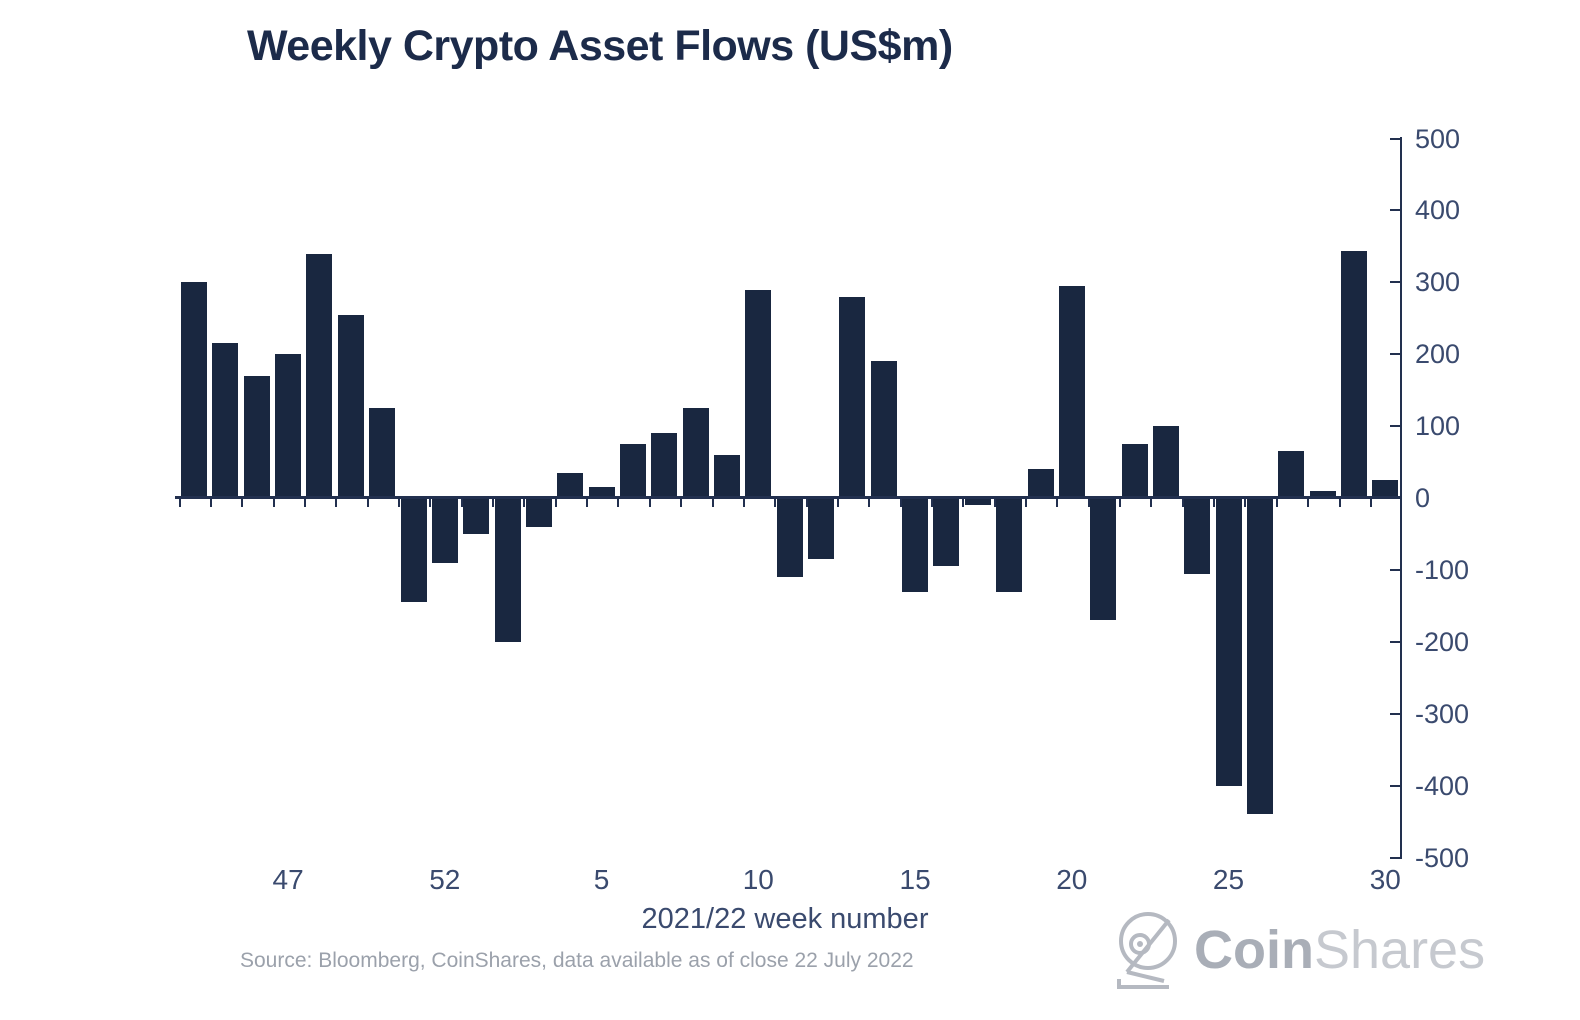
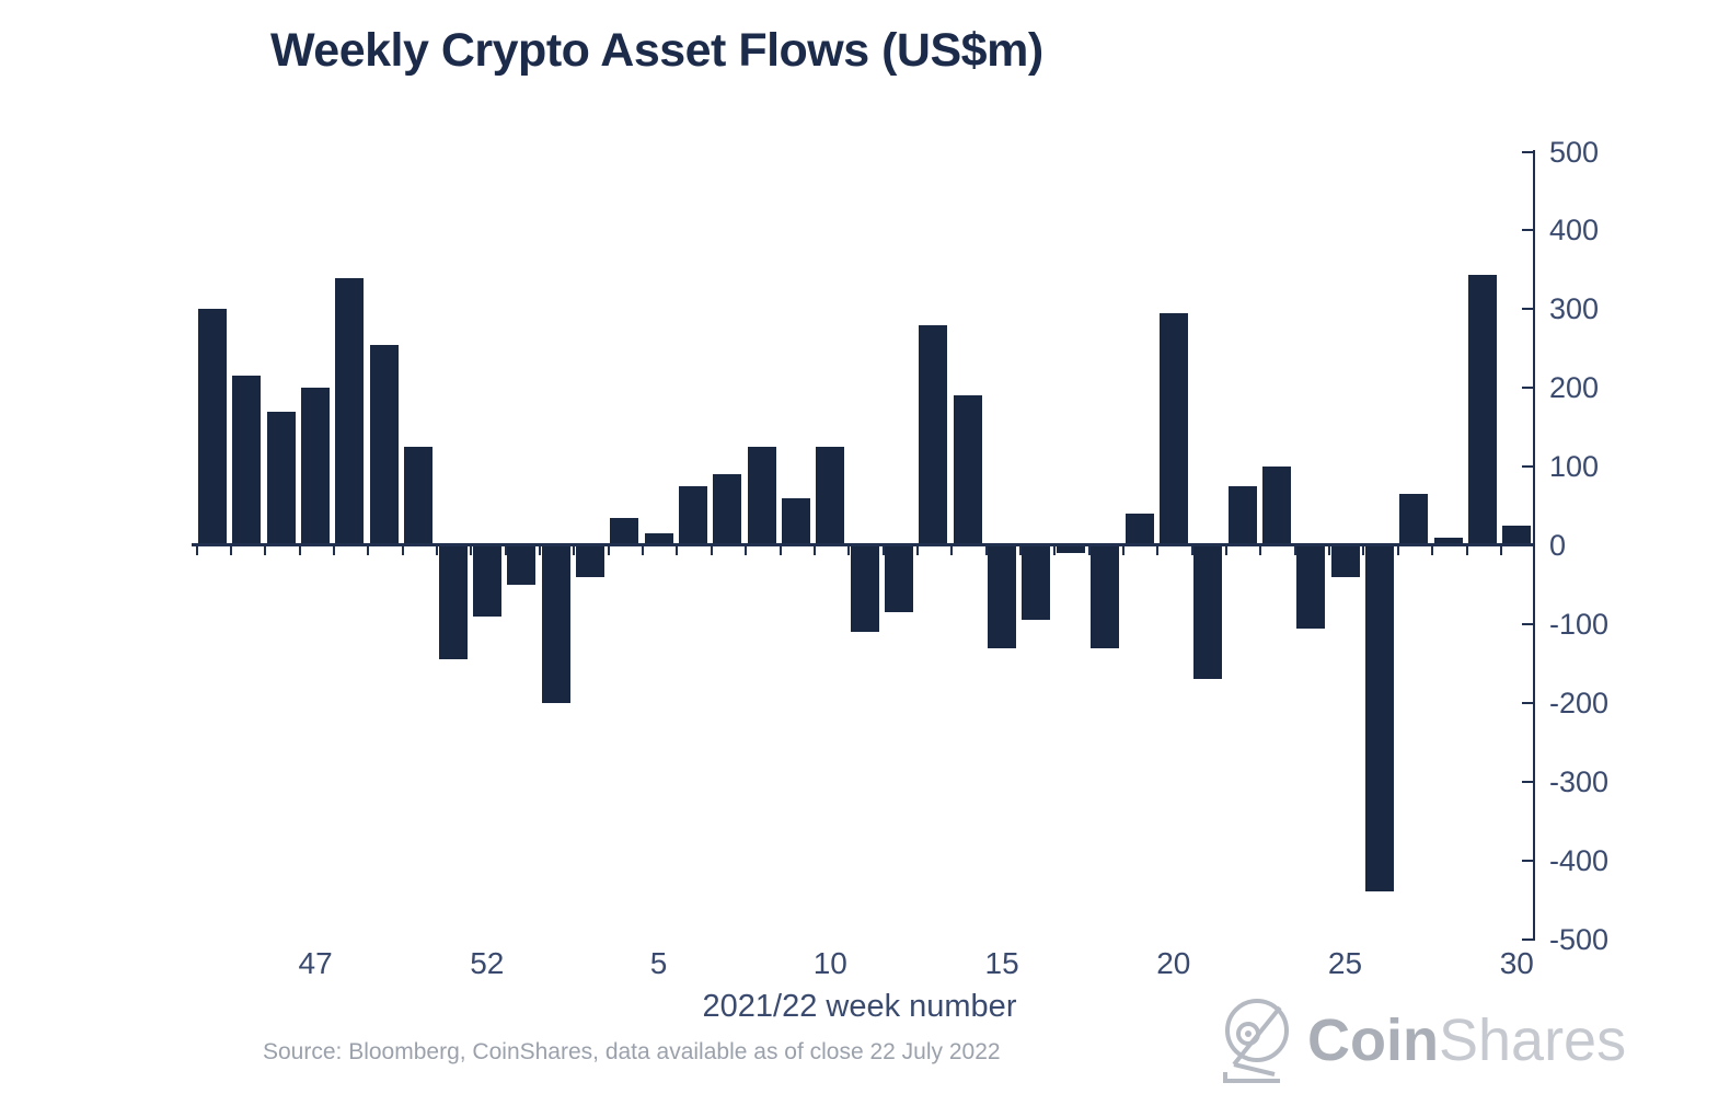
10: 290 -> 120
25: -400 -> -40
